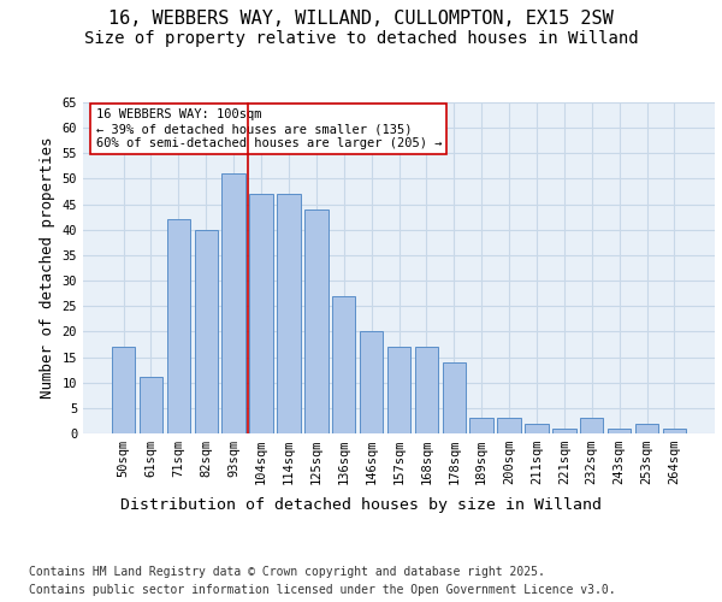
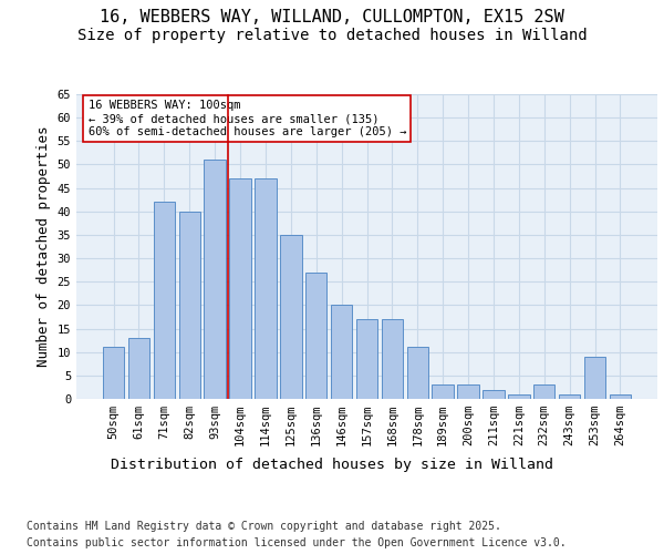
50sqm: 17 -> 11
61sqm: 11 -> 13
125sqm: 44 -> 35
178sqm: 14 -> 11
253sqm: 2 -> 9
